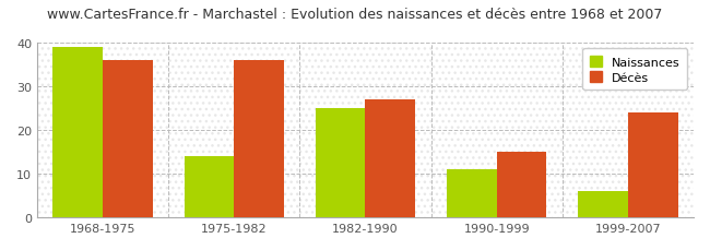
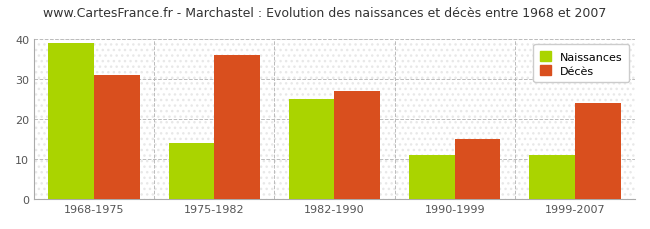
Décès/1968-1975: 36 -> 31
Naissances/1999-2007: 6 -> 11
